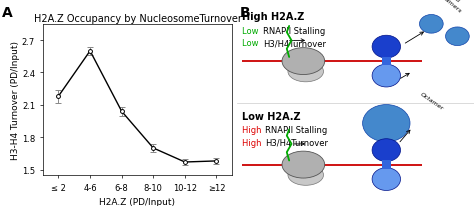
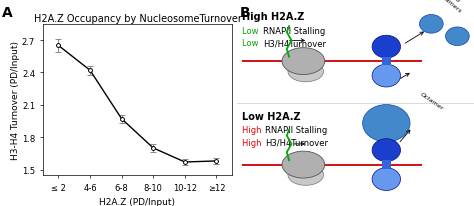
H2A.Z Occupancy by NucleosomeTurnover/≤ 2: 2.18 -> 2.65
H2A.Z Occupancy by NucleosomeTurnover/4-6: 2.60 -> 2.42
H2A.Z Occupancy by NucleosomeTurnover/6-8: 2.04 -> 1.97
